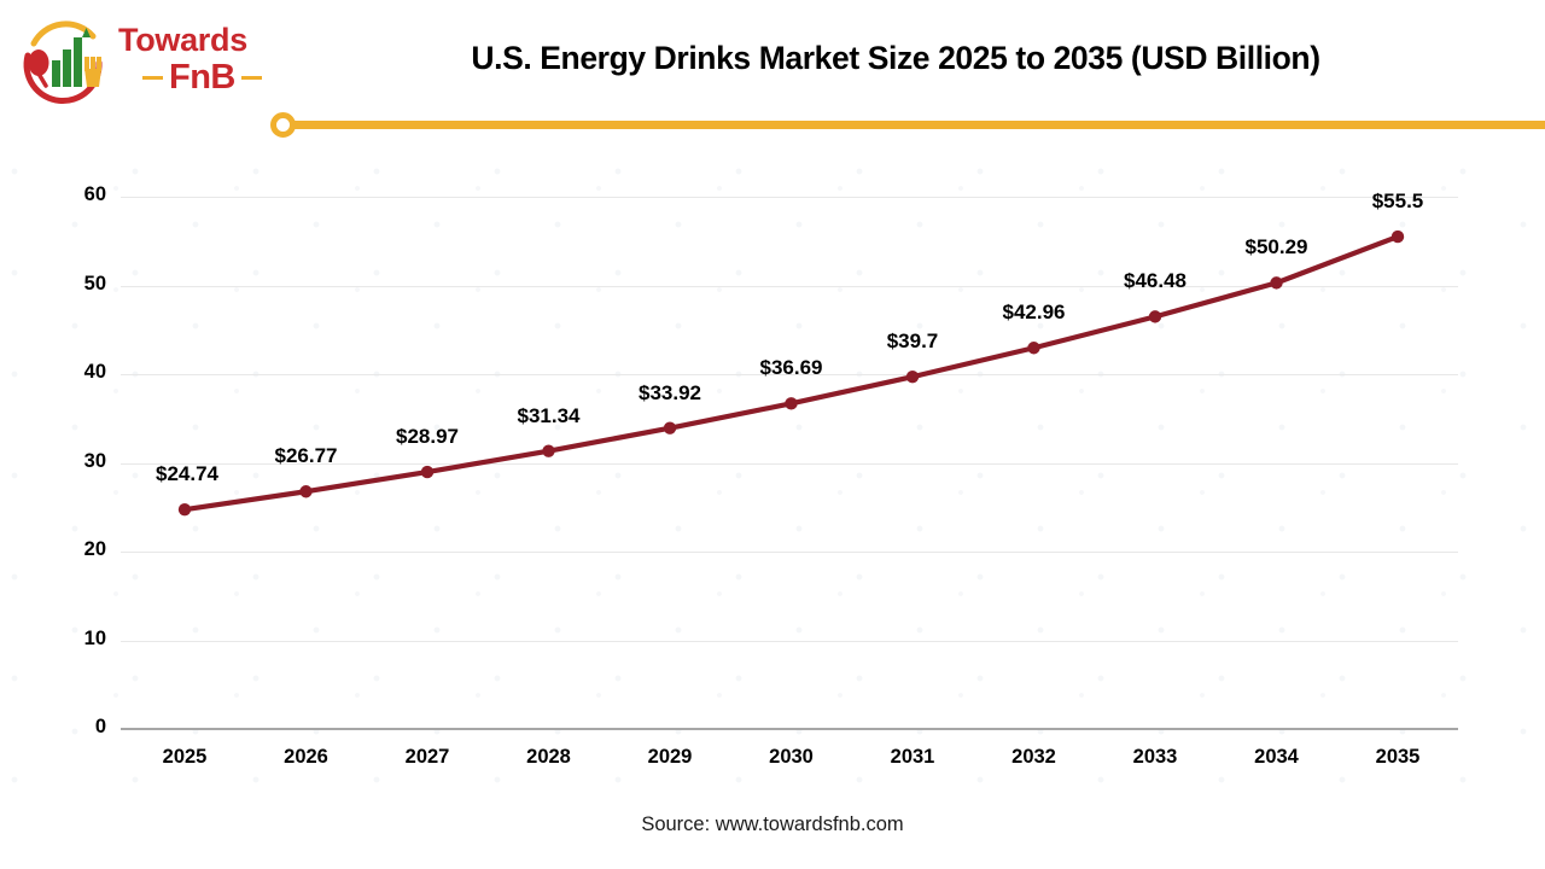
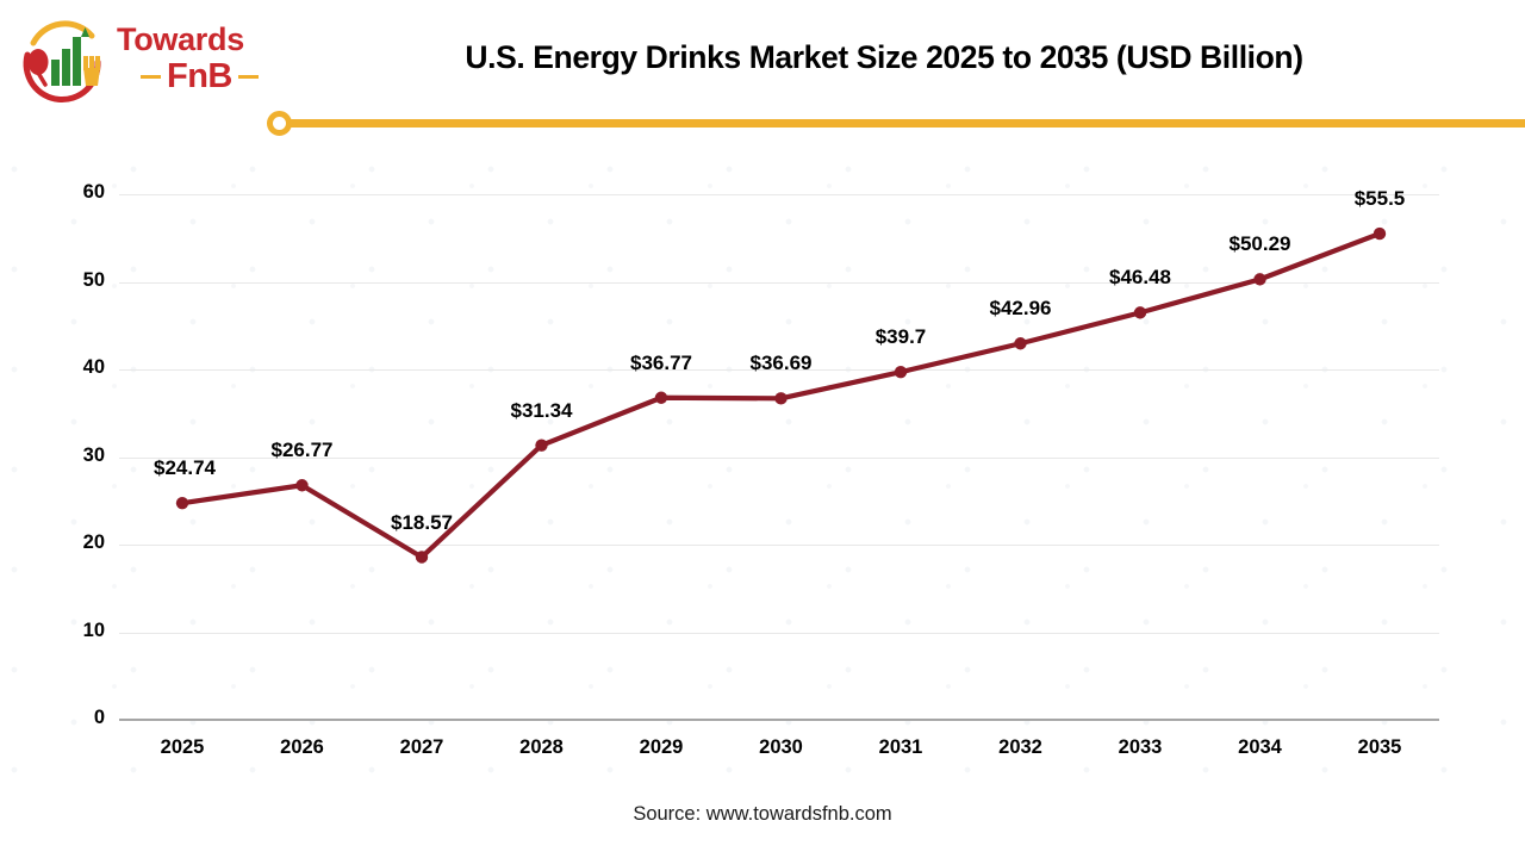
2027: $28.97 -> $18.57
2029: $33.92 -> $36.77
